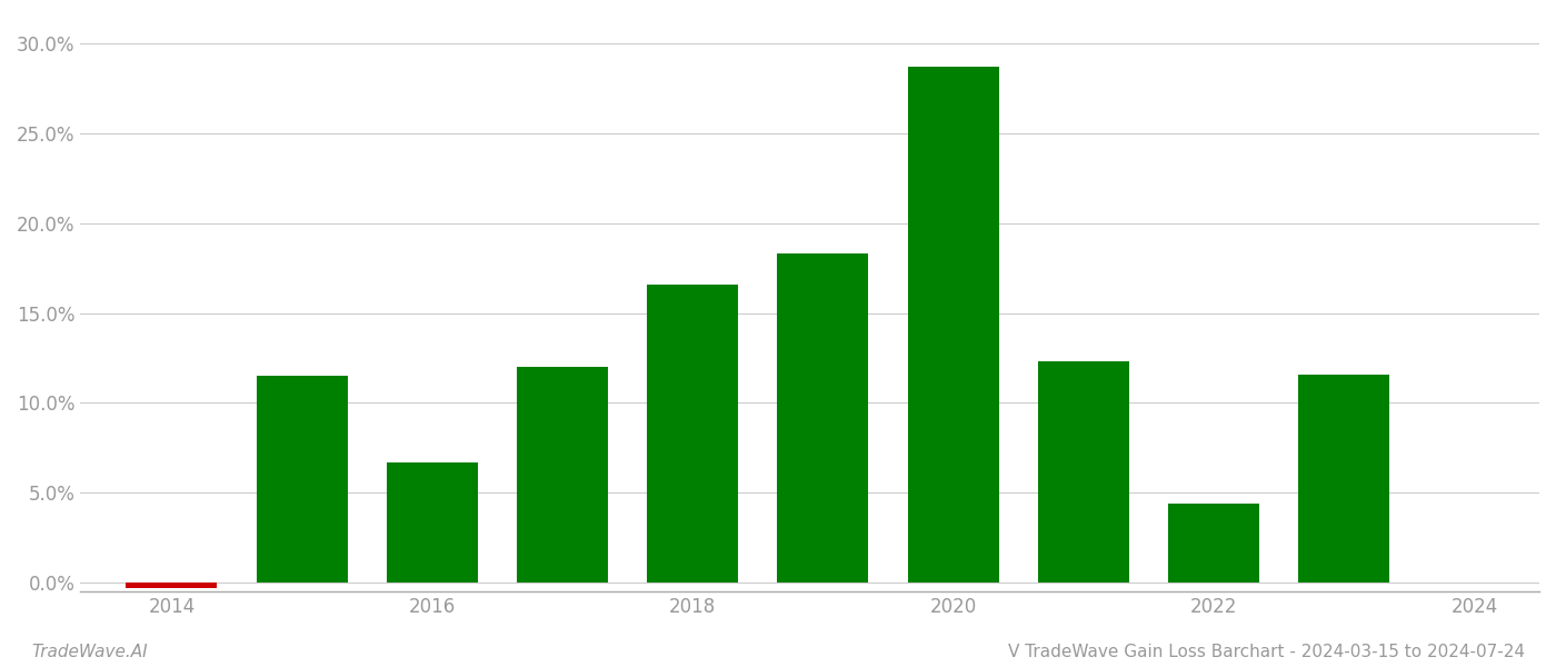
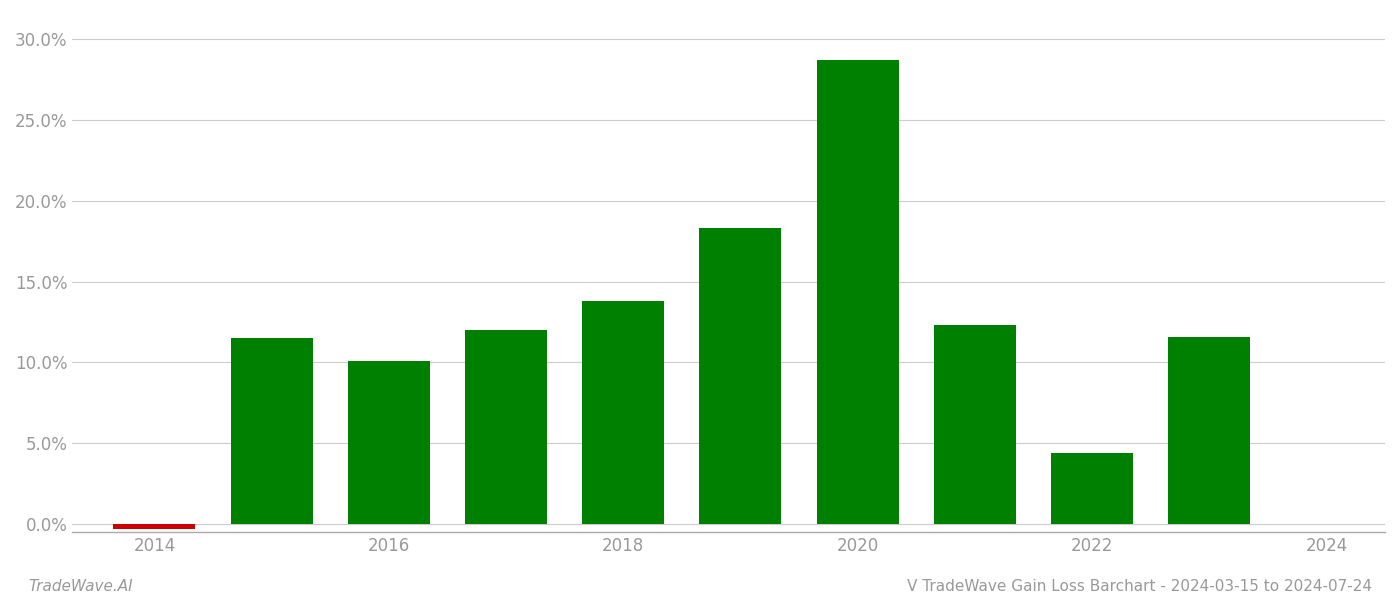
2016: 6.7% -> 10.1%
2018: 16.6% -> 13.8%
